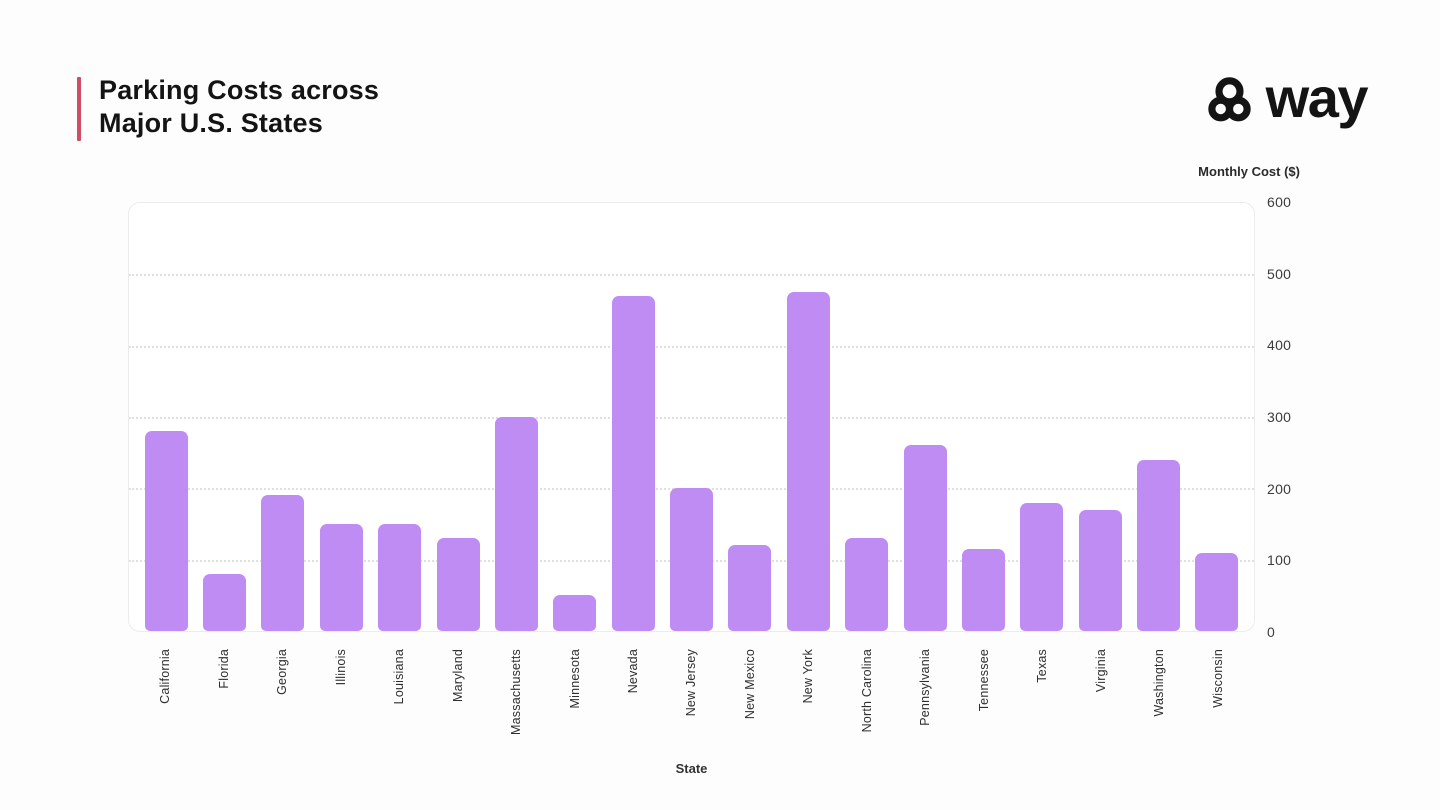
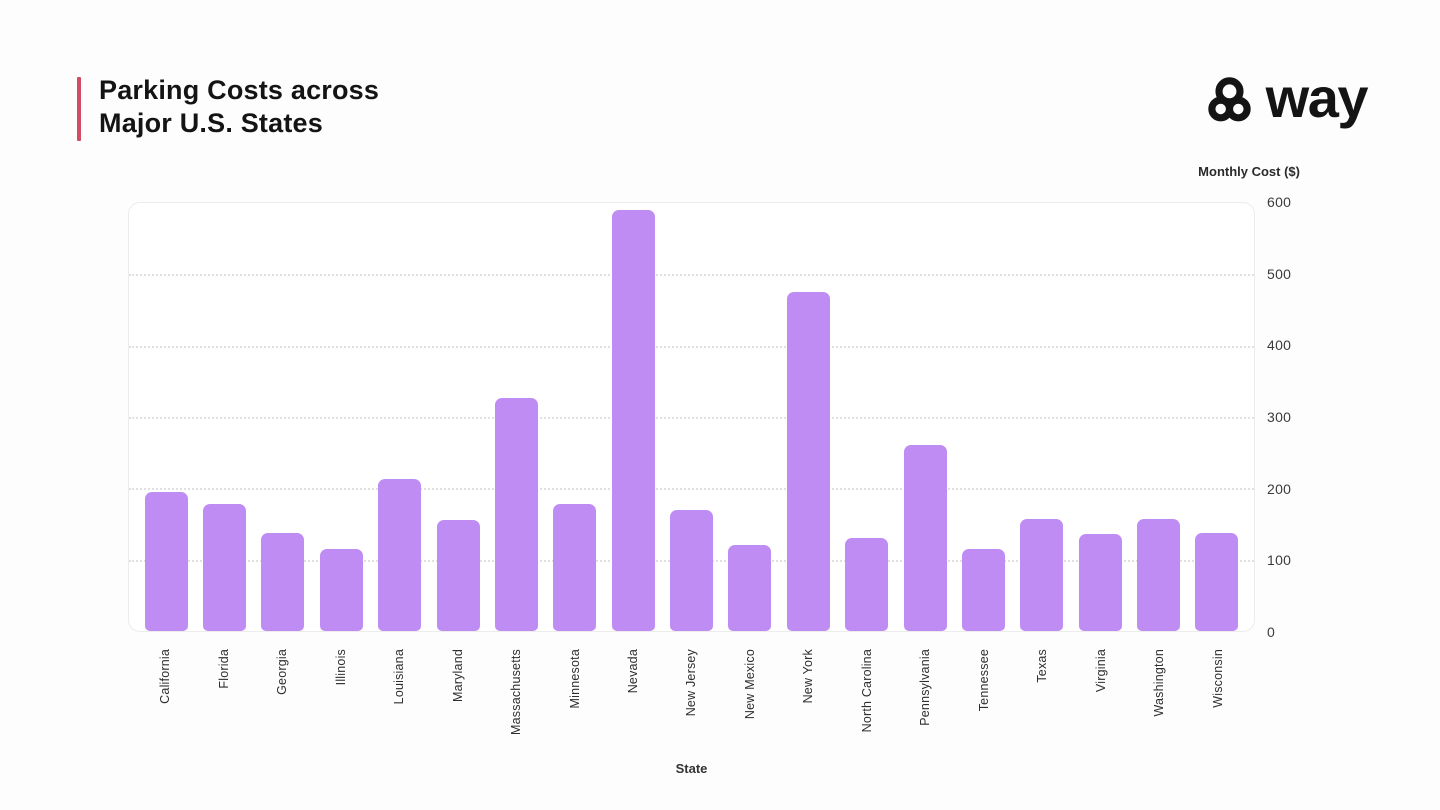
California: 280 -> 200
Florida: 80 -> 180
Georgia: 190 -> 140
Illinois: 150 -> 120
Louisiana: 150 -> 210
Maryland: 130 -> 160
Massachusetts: 300 -> 330
Minnesota: 50 -> 180
Nevada: 470 -> 590
New Jersey: 200 -> 170
Texas: 180 -> 160
Virginia: 170 -> 140
Washington: 240 -> 160
Wisconsin: 110 -> 140
